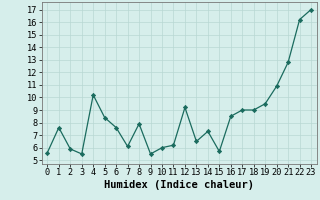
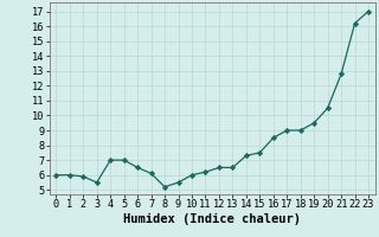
0: 5.6 -> 6.0
1: 7.6 -> 6.0
4: 10.2 -> 7.0
5: 8.4 -> 7.0
6: 7.6 -> 6.5
8: 7.9 -> 5.2
12: 9.2 -> 6.5
15: 5.7 -> 7.5
20: 10.9 -> 10.5
